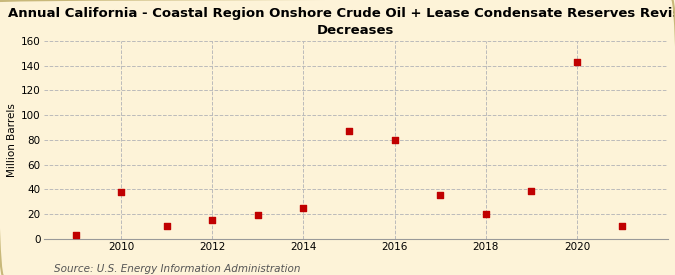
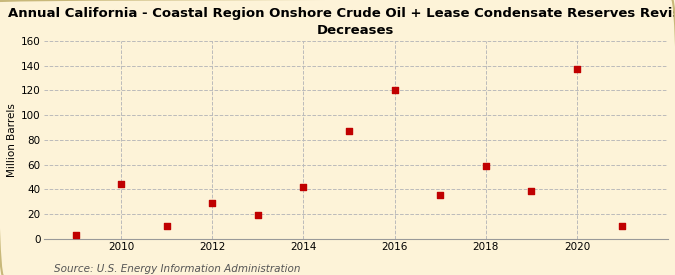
2010: 38 -> 44
2012: 15 -> 29
2014: 25 -> 42
2016: 80 -> 120
2018: 20 -> 59
2020: 143 -> 137
